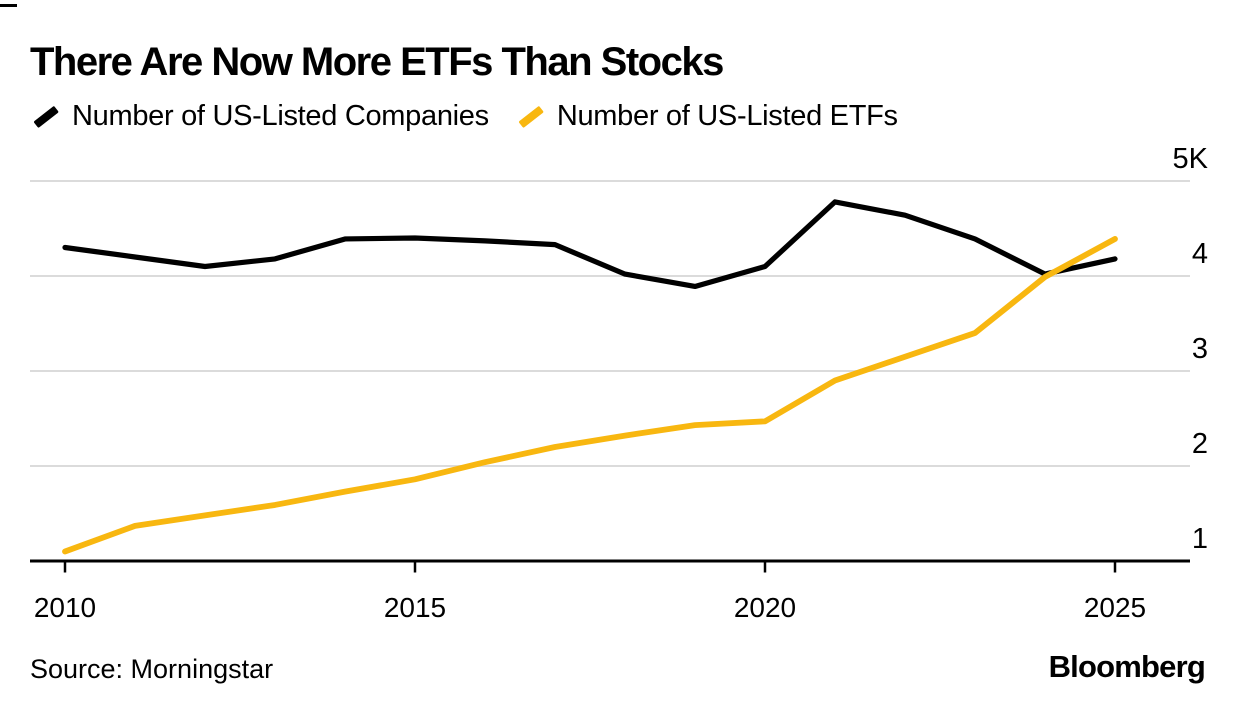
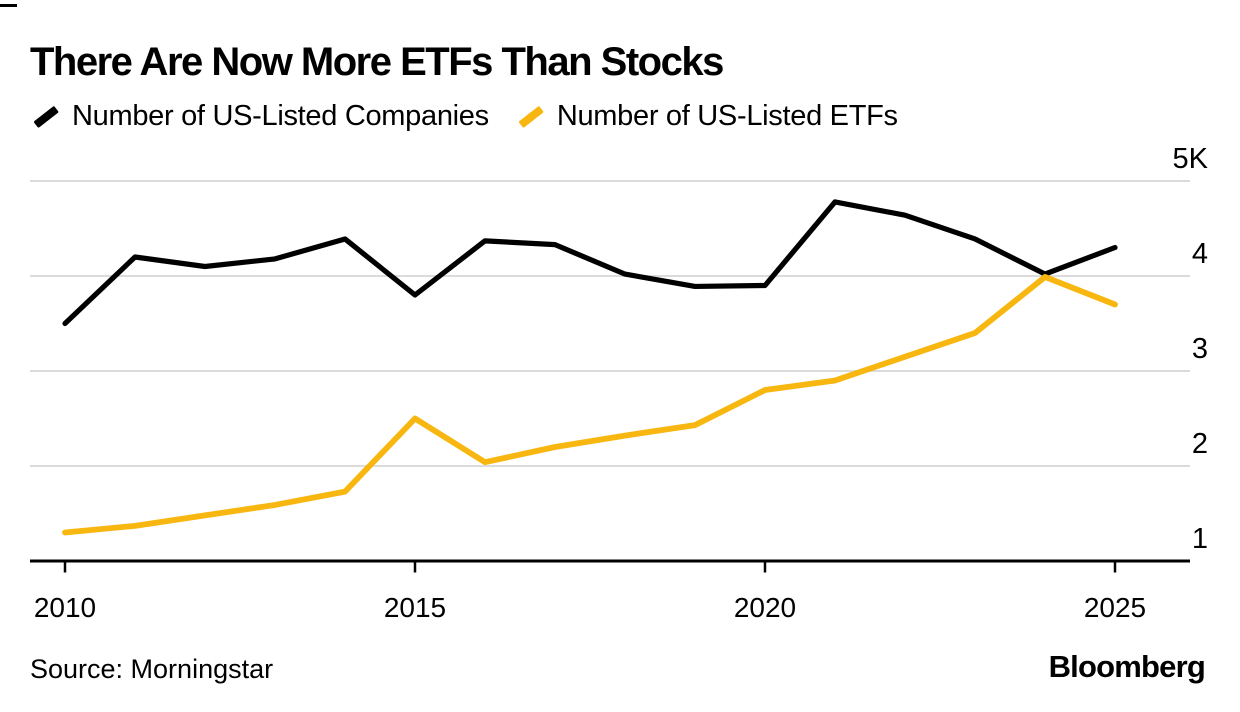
Number of US-Listed Companies/2010: 4.3K -> 3.5K
Number of US-Listed ETFs/2010: 1.1K -> 1.3K
Number of US-Listed Companies/2015: 4.4K -> 3.8K
Number of US-Listed ETFs/2015: 1.9K -> 2.5K
Number of US-Listed Companies/2020: 4.1K -> 3.9K
Number of US-Listed ETFs/2020: 2.5K -> 2.8K
Number of US-Listed Companies/2025: 4.2K -> 4.3K
Number of US-Listed ETFs/2025: 4.4K -> 3.7K
